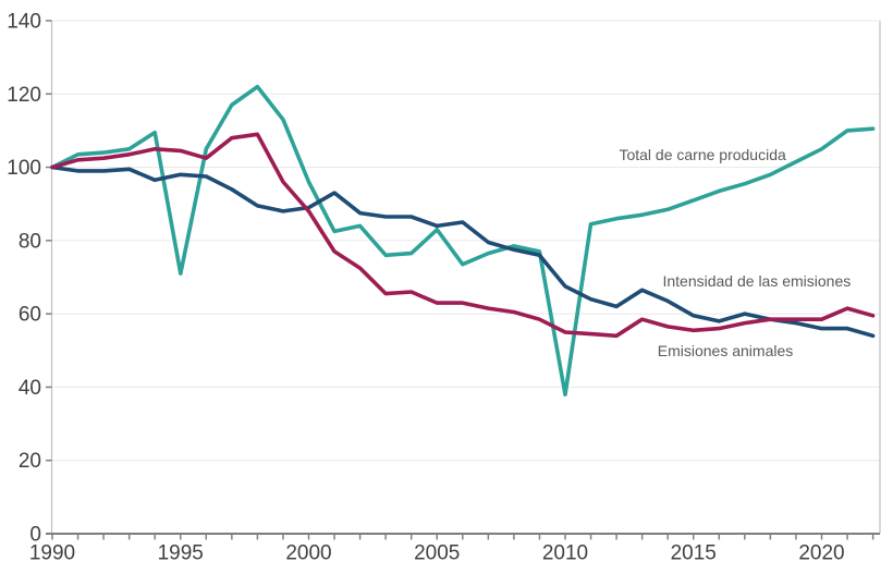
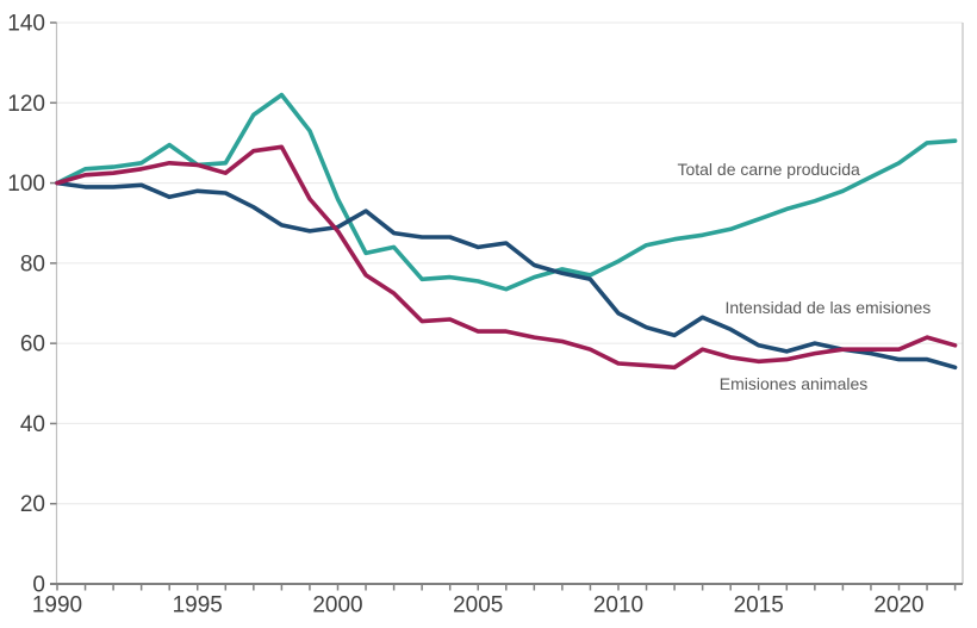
Total de carne producida/1995: 71 -> 104
Total de carne producida/2005: 83 -> 76
Total de carne producida/2010: 38 -> 80
